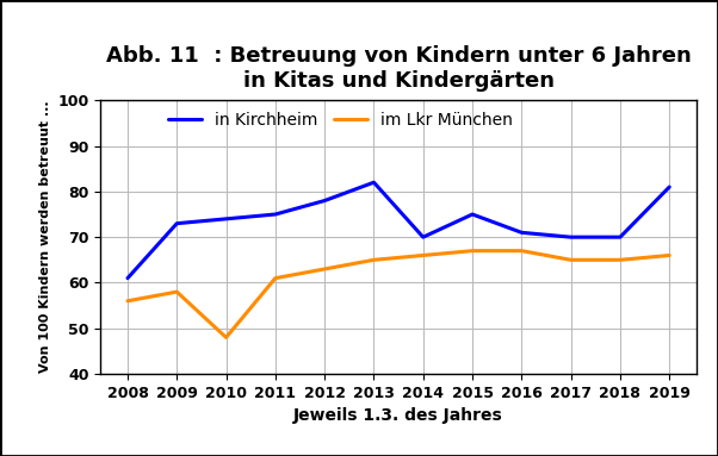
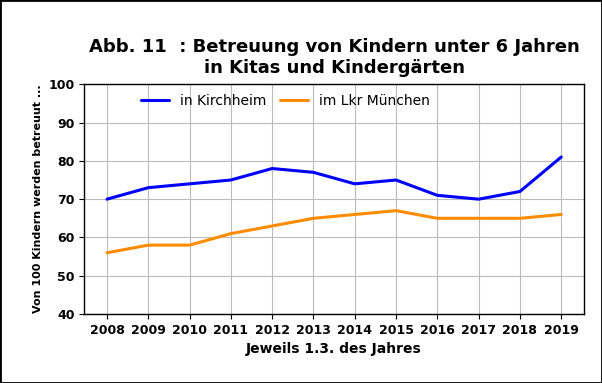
in Kirchheim/2008: 61 -> 70
im Lkr München/2010: 48 -> 58
in Kirchheim/2013: 82 -> 77
in Kirchheim/2014: 70 -> 74
im Lkr München/2016: 67 -> 65
in Kirchheim/2018: 70 -> 72
